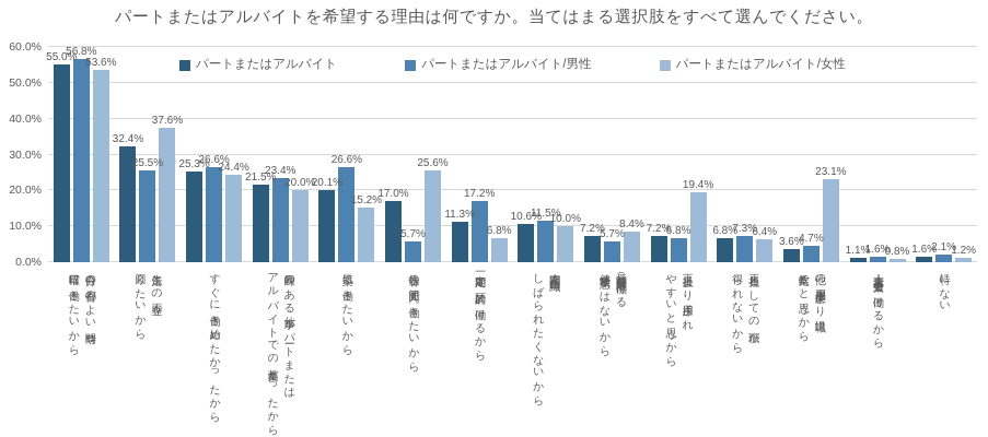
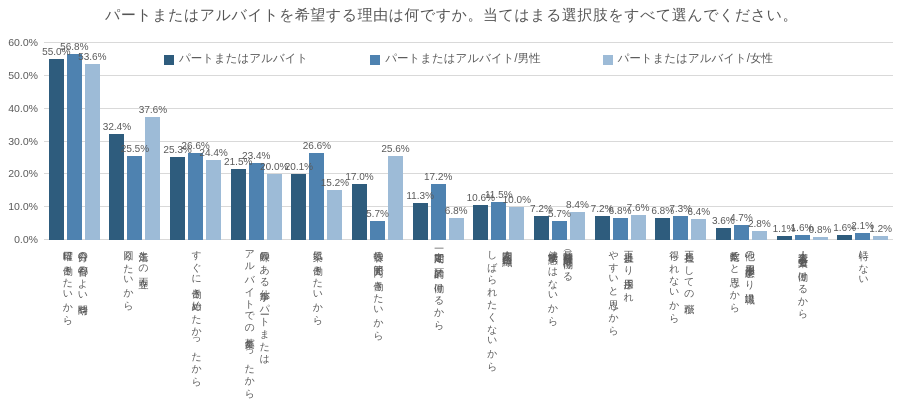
パートまたはアルバイト/女性/正社員より採用され やすいと思うから: 19.4% -> 7.6%
パートまたはアルバイト/女性/他の雇用形態より退職に 柔軟だと思うから: 23.1% -> 2.8%
